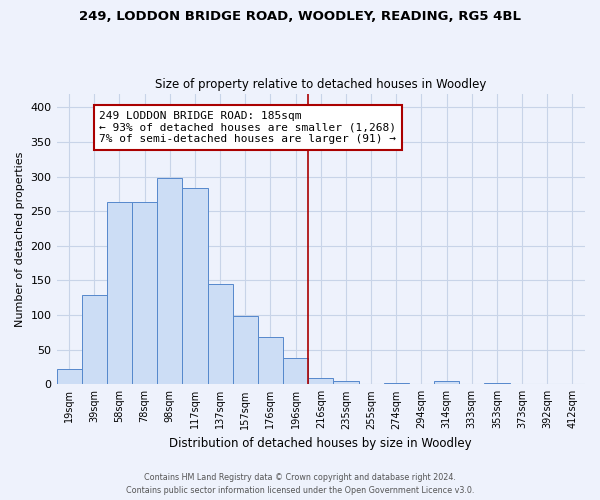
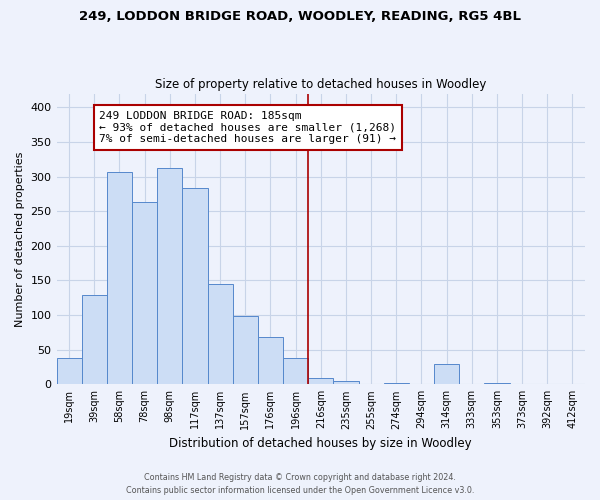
19sqm: 22 -> 38
58sqm: 263 -> 306
98sqm: 298 -> 312
314sqm: 5 -> 30
